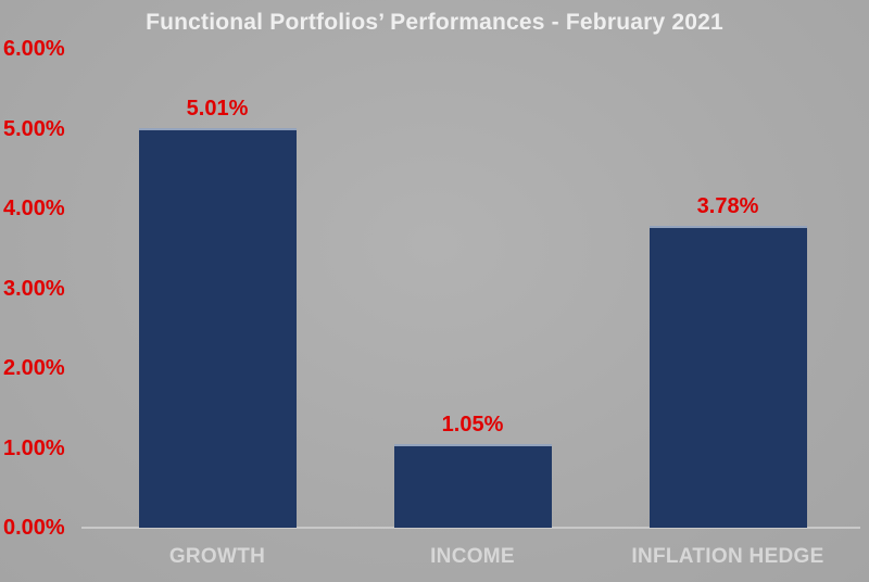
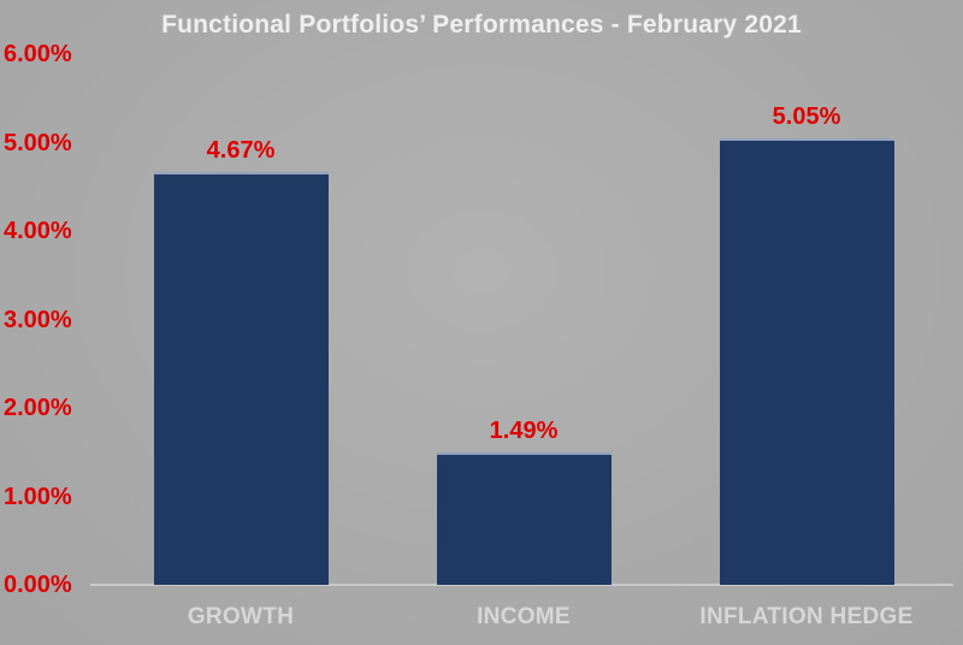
GROWTH: 5.01% -> 4.67%
INCOME: 1.05% -> 1.49%
INFLATION HEDGE: 3.78% -> 5.05%
